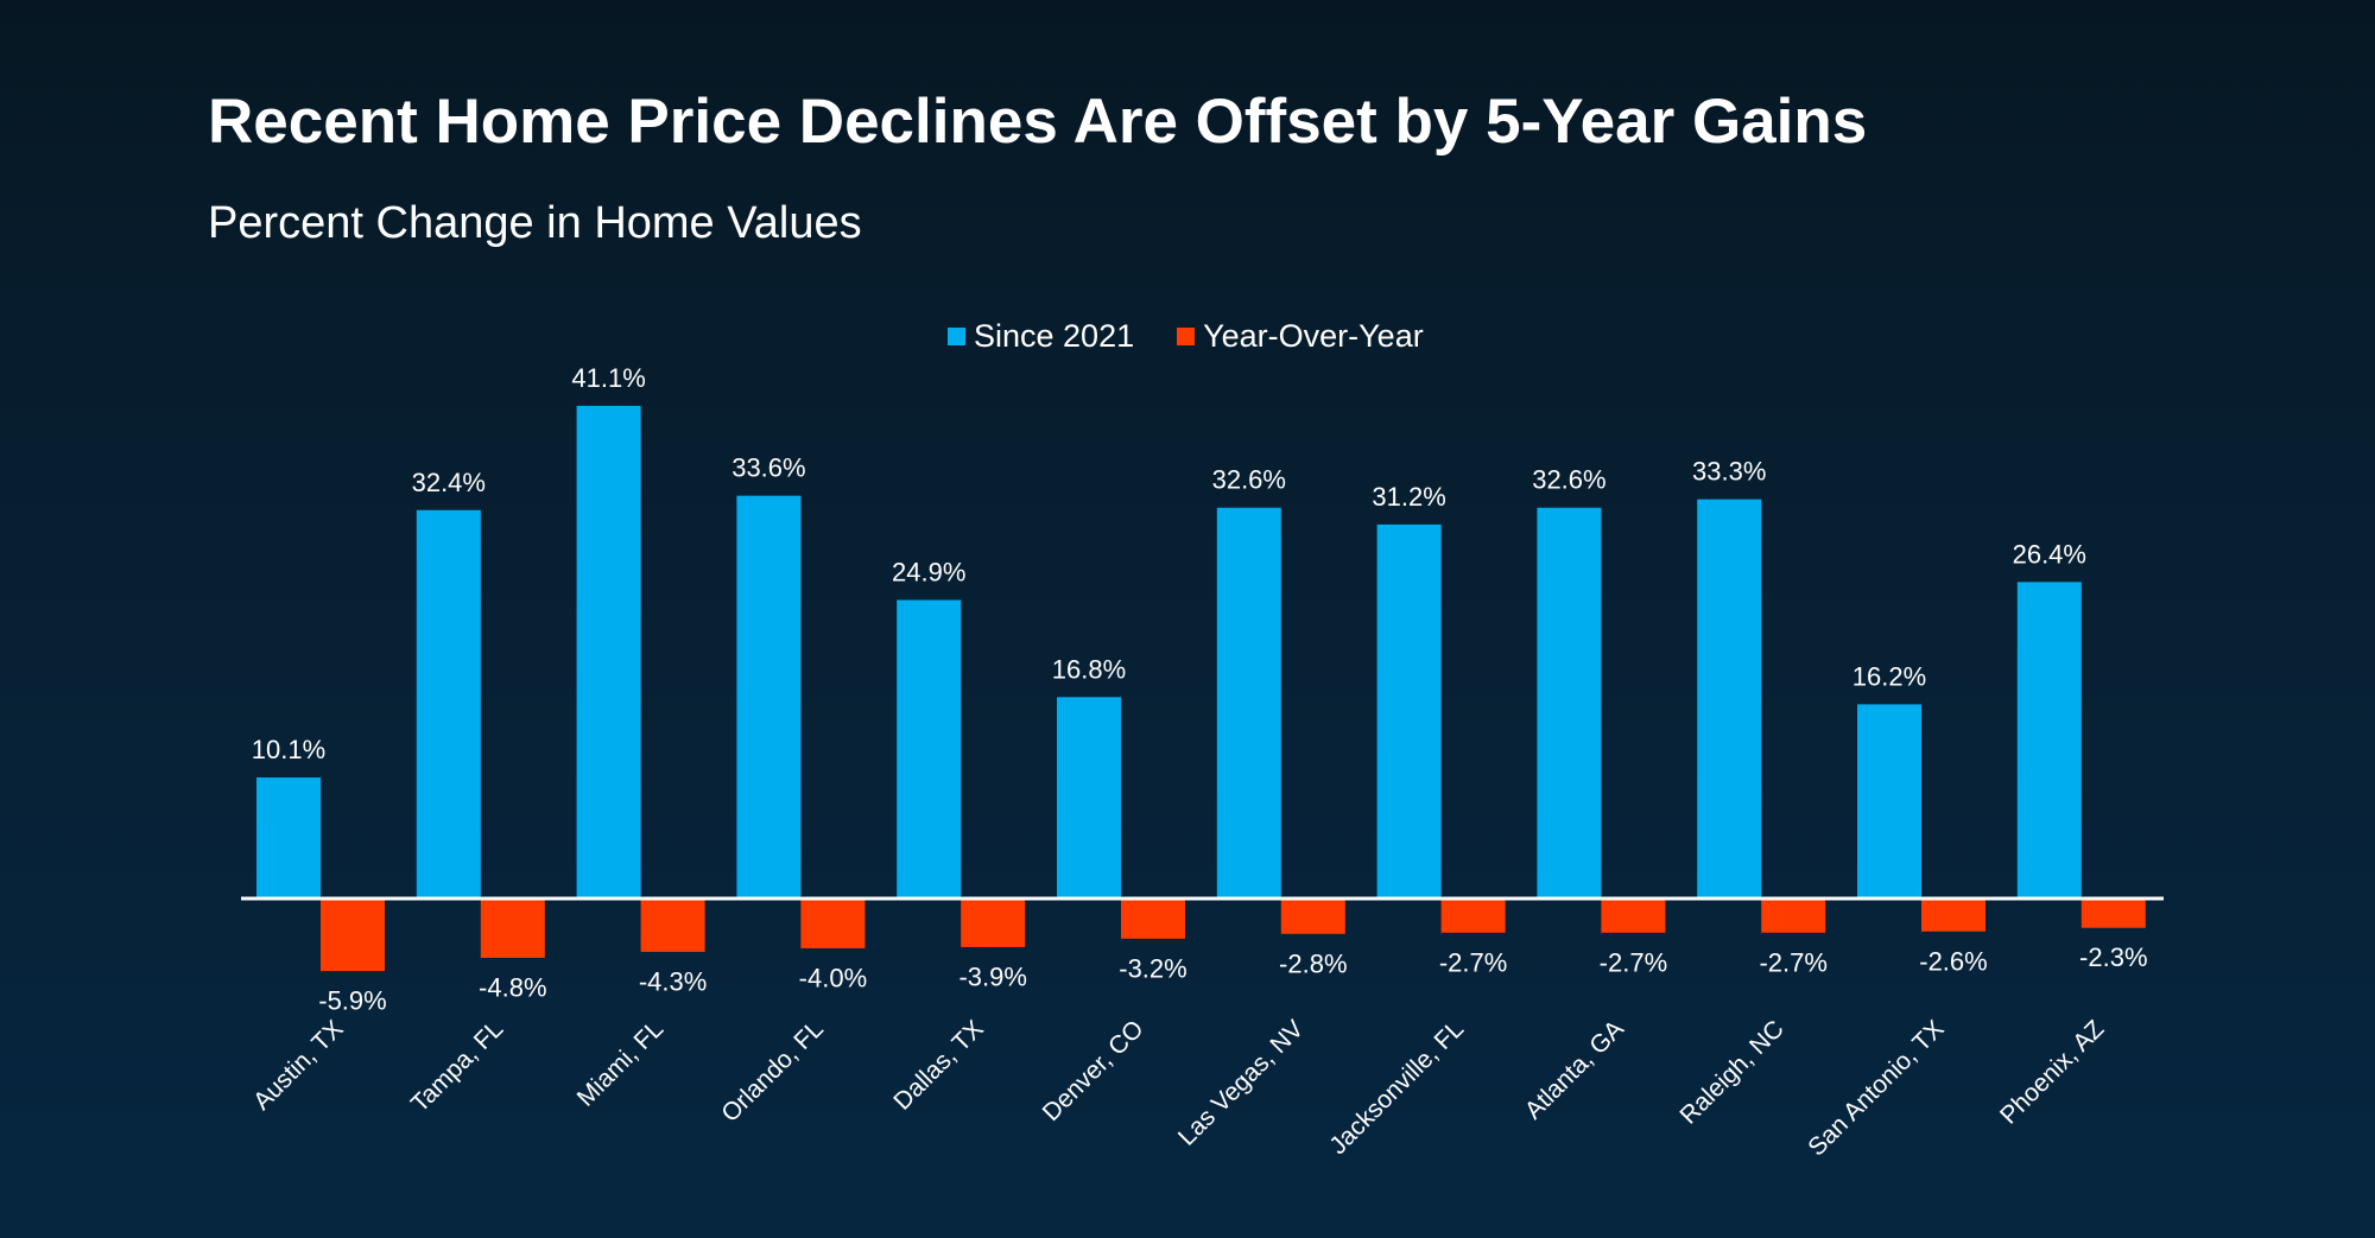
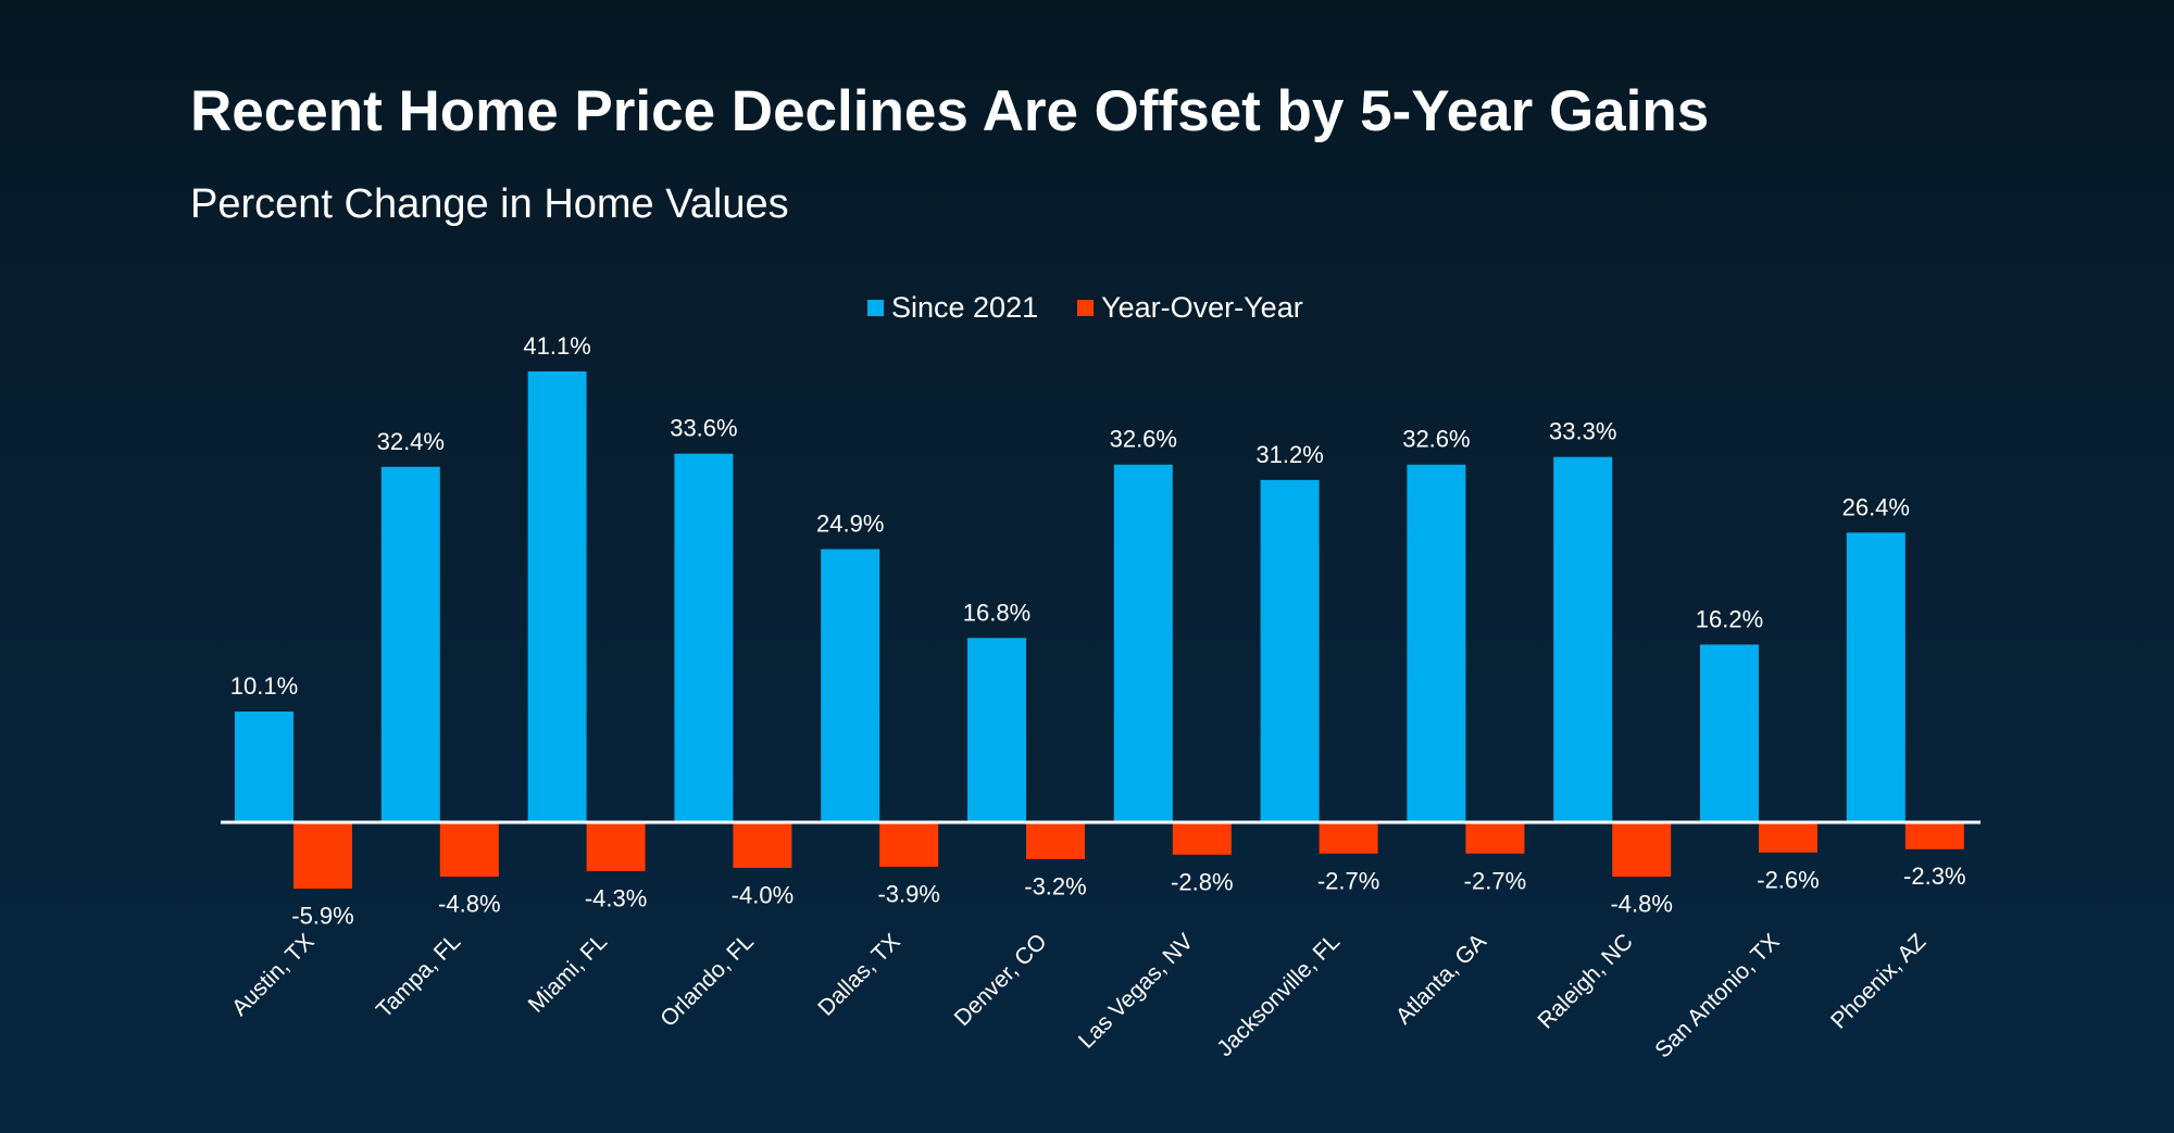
Year-Over-Year/Raleigh, NC: -2.7% -> -4.8%
